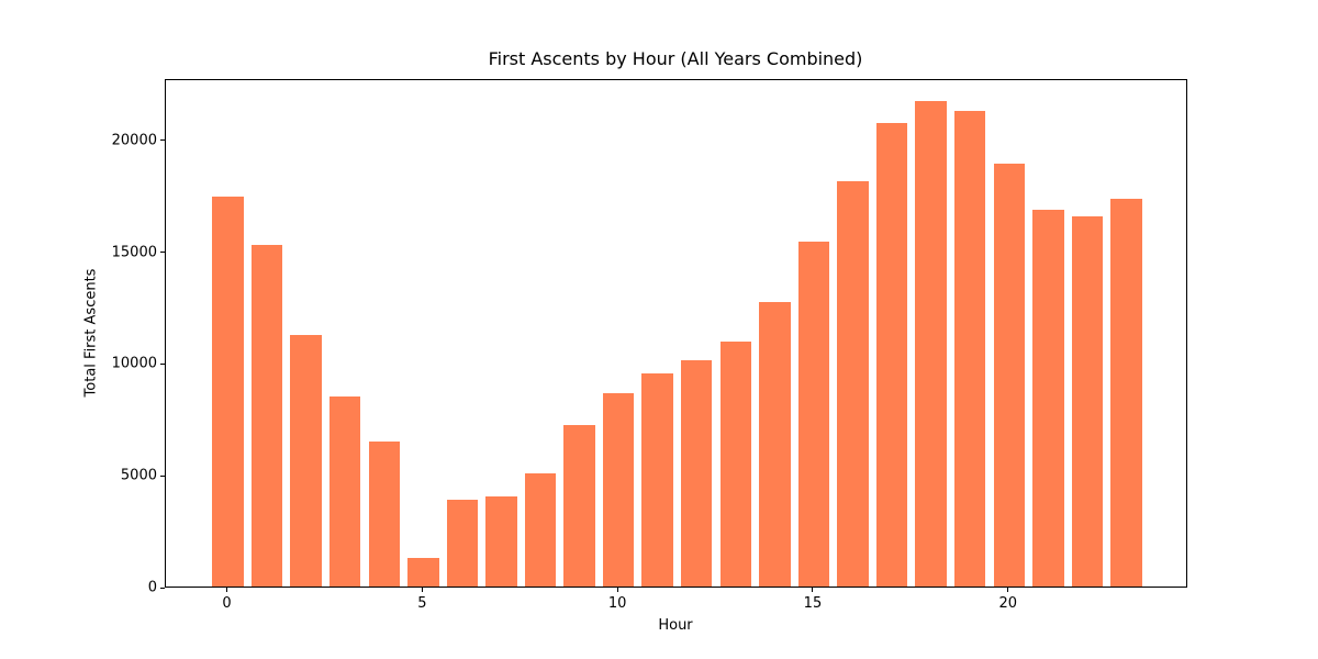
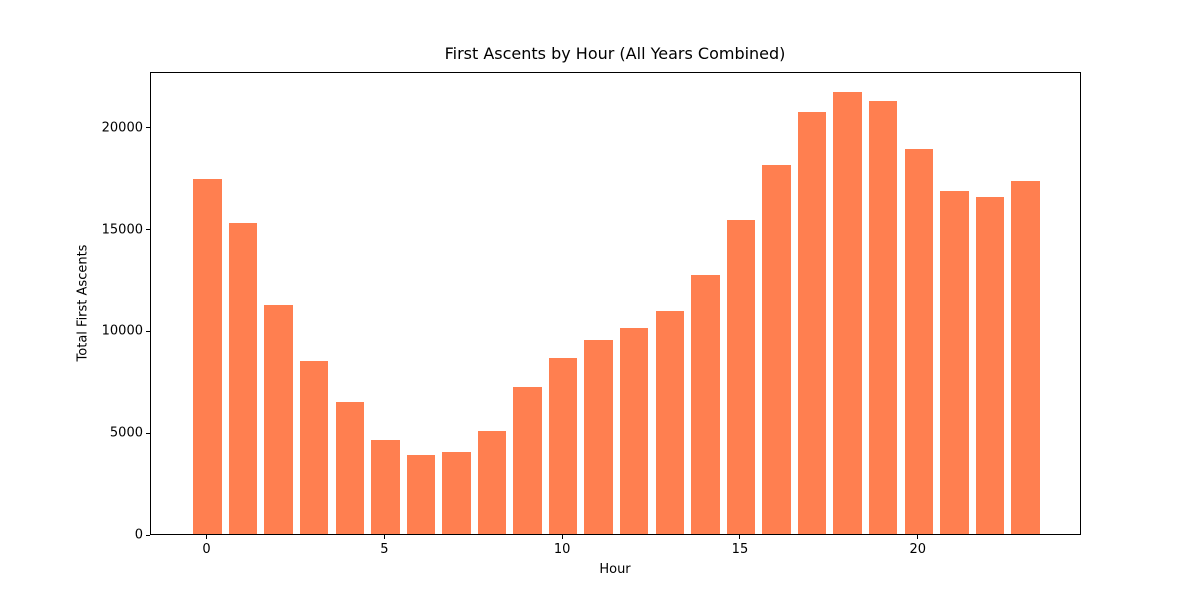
5: 1300 -> 4600
